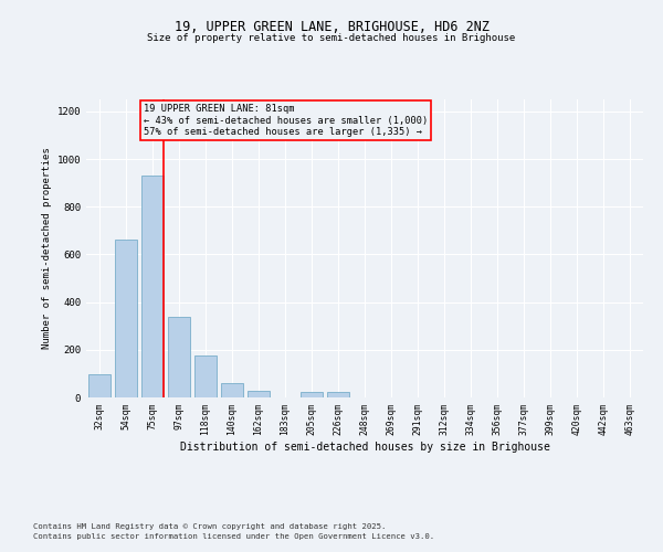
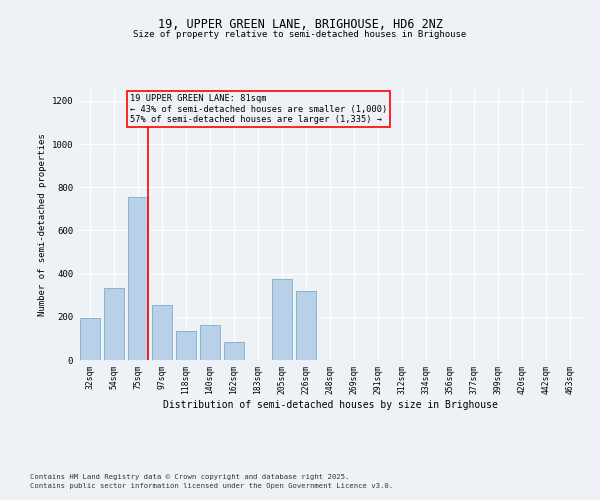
32sqm: 97 -> 195
54sqm: 660 -> 335
75sqm: 930 -> 755
97sqm: 340 -> 255
118sqm: 175 -> 135
140sqm: 60 -> 160
162sqm: 30 -> 85
205sqm: 25 -> 375
226sqm: 25 -> 320
